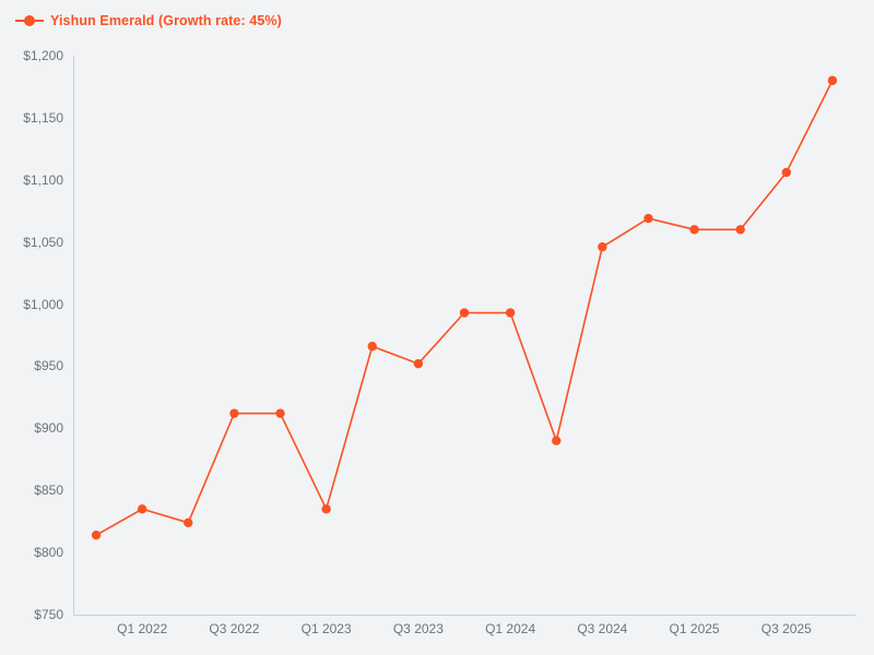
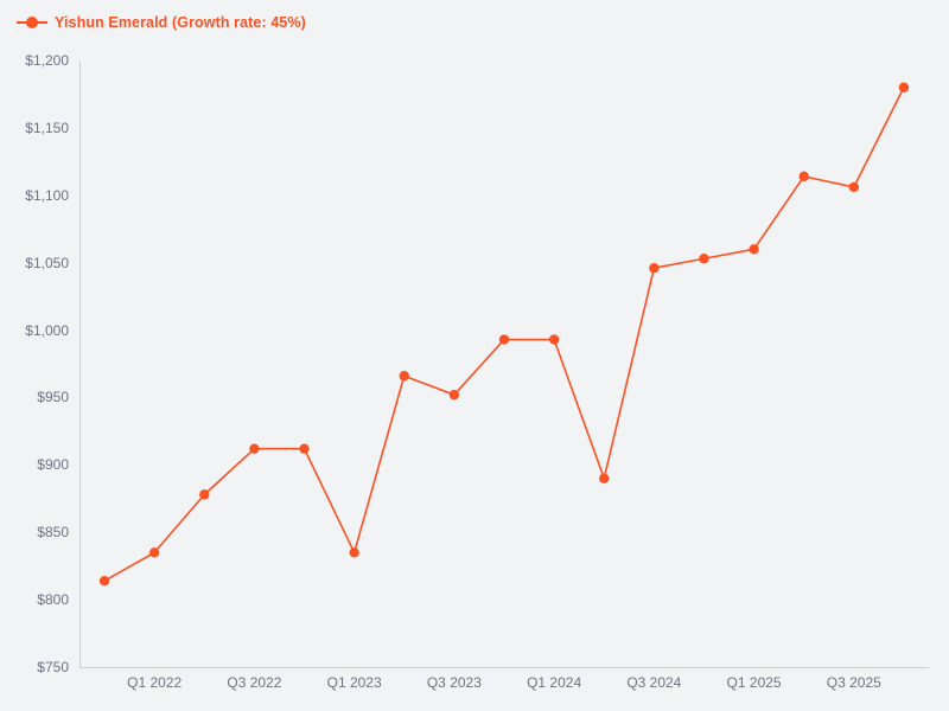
Q3 2022: $824 -> $878
Q1 2025: $1069 -> $1053
Q3 2025: $1060 -> $1114
